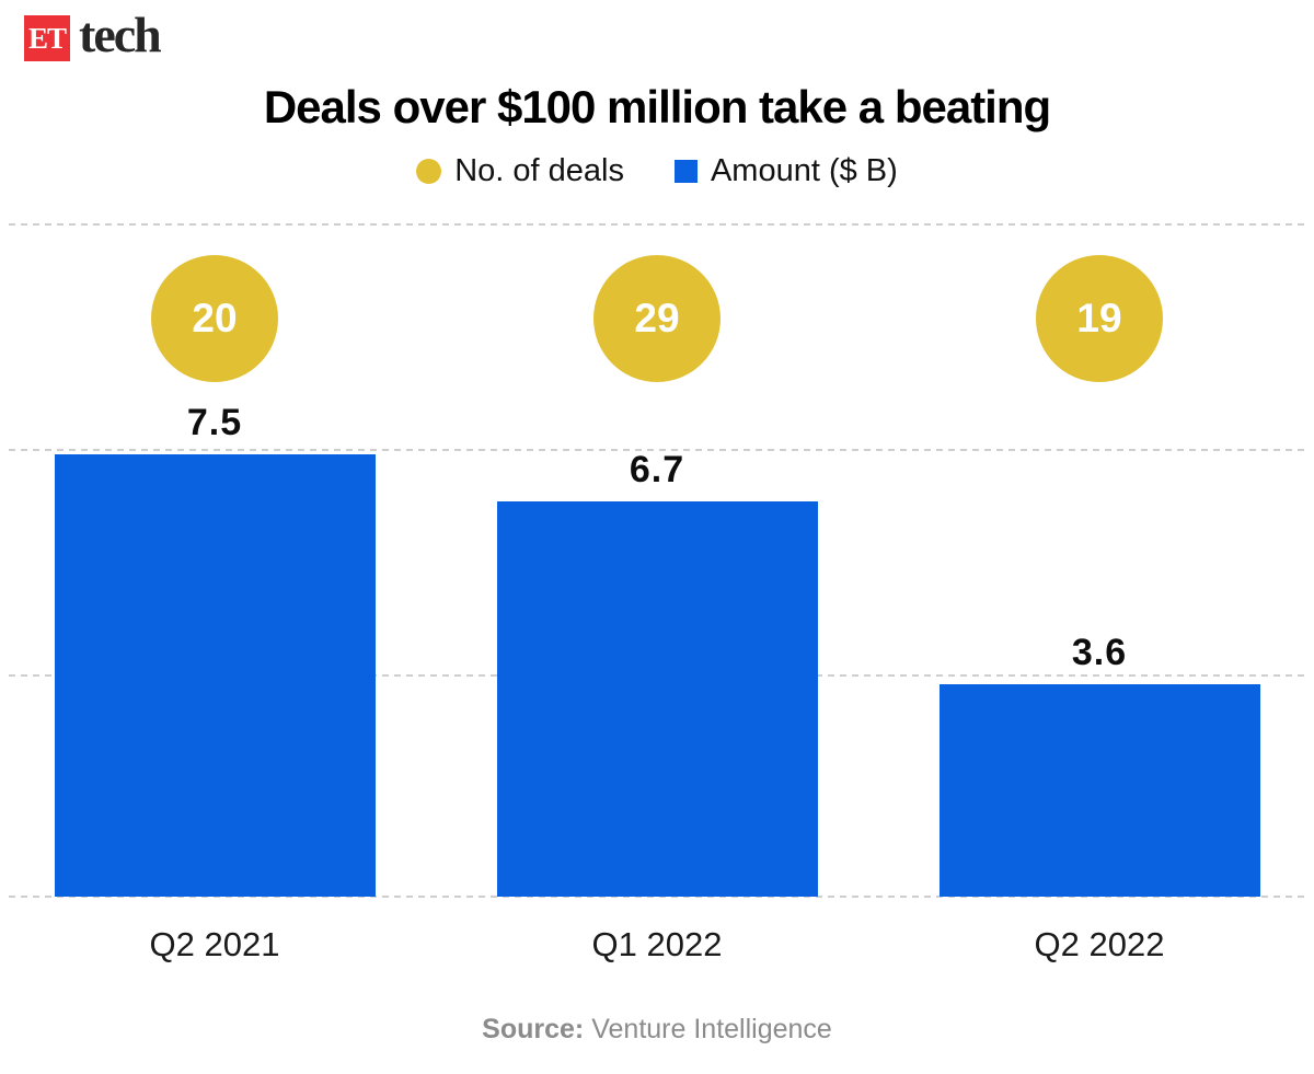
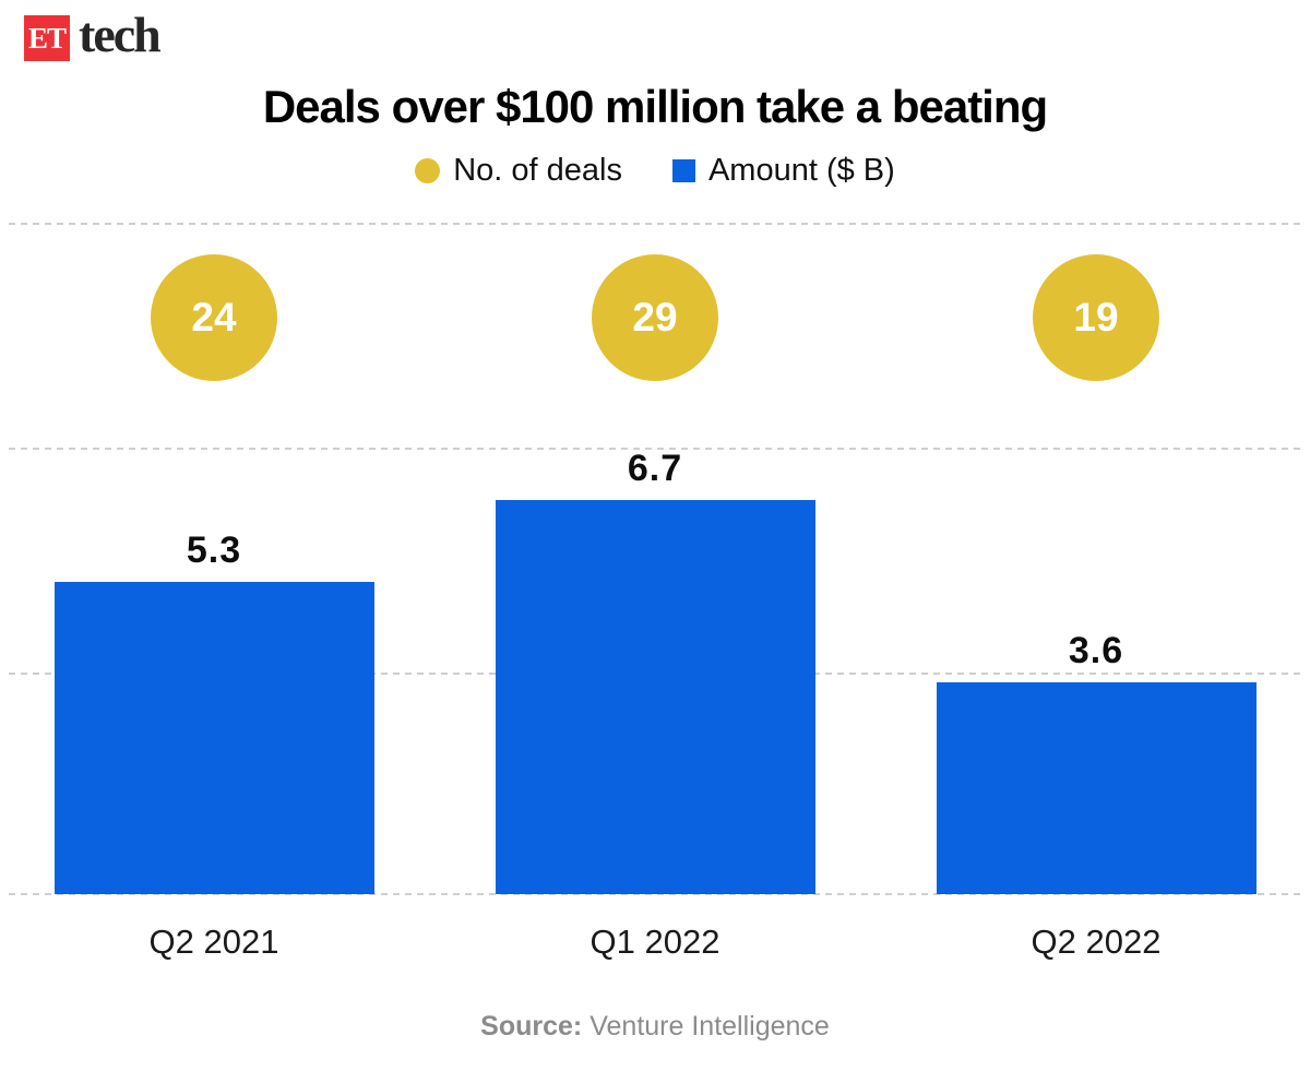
No. of deals/Q2 2021: 20 -> 24
Amount ($ B)/Q2 2021: 7.5 -> 5.3
